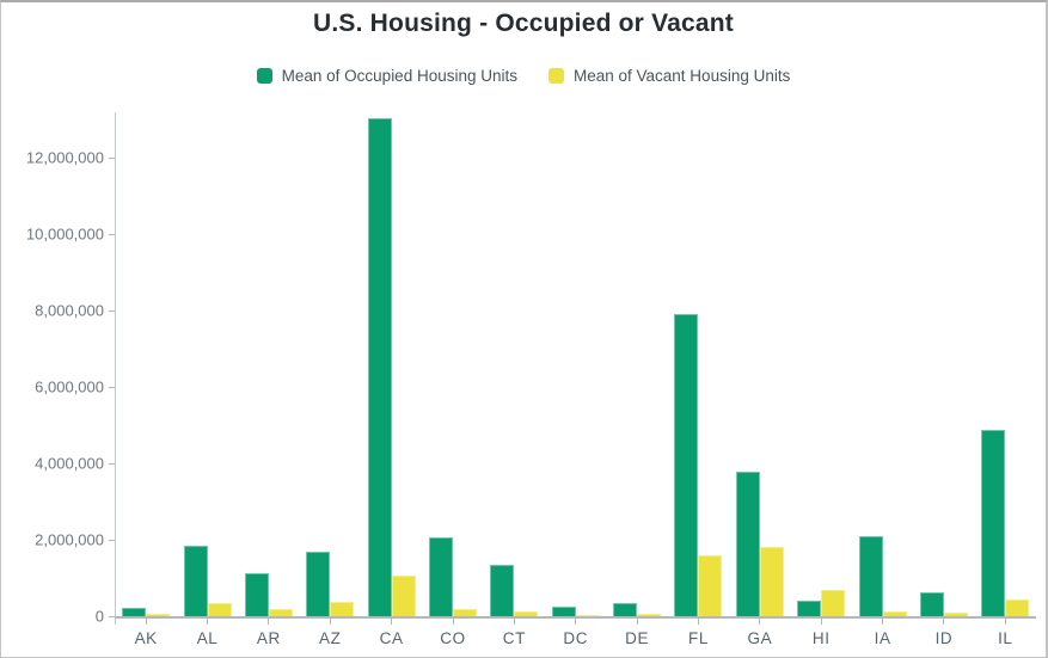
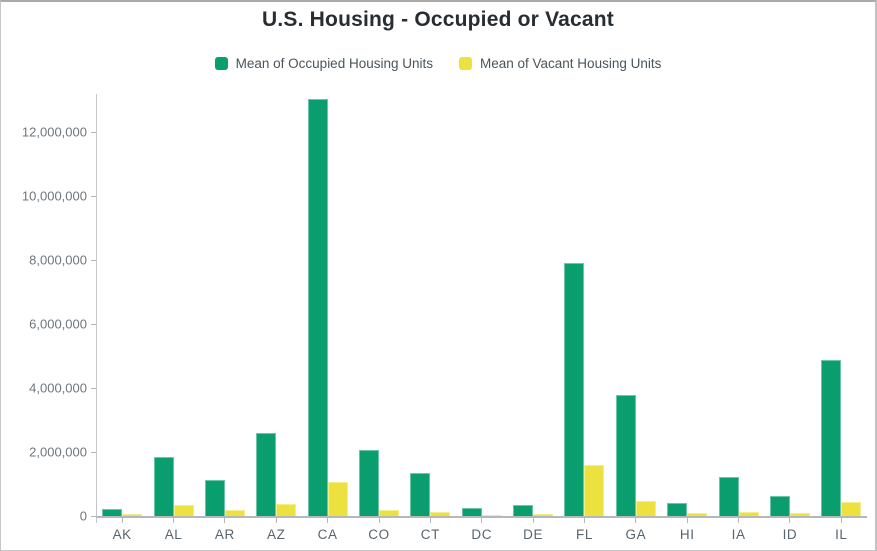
Mean of Occupied Housing Units/AZ: 1700000 -> 2600000
Mean of Vacant Housing Units/GA: 1800000 -> 500000
Mean of Vacant Housing Units/HI: 700000 -> 100000
Mean of Occupied Housing Units/IA: 2100000 -> 1200000
